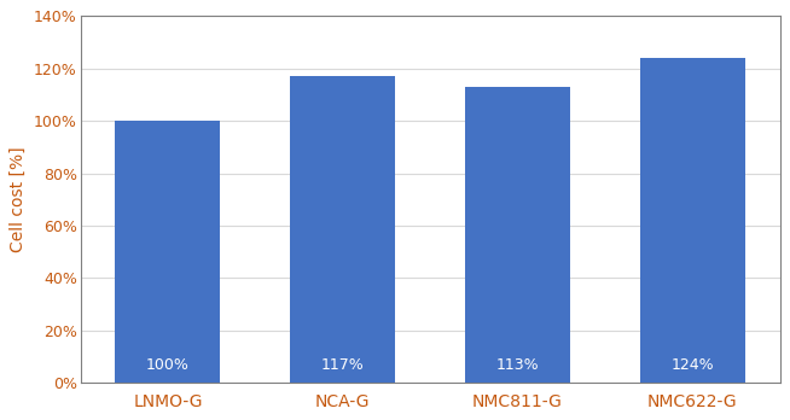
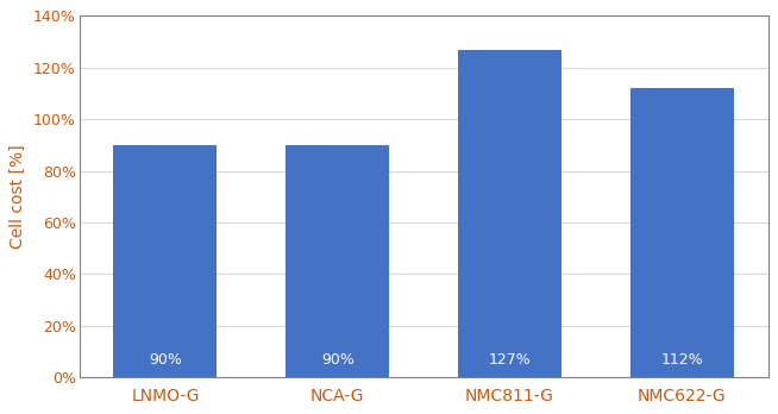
LNMO-G: 100% -> 90%
NCA-G: 117% -> 90%
NMC811-G: 113% -> 127%
NMC622-G: 124% -> 112%
